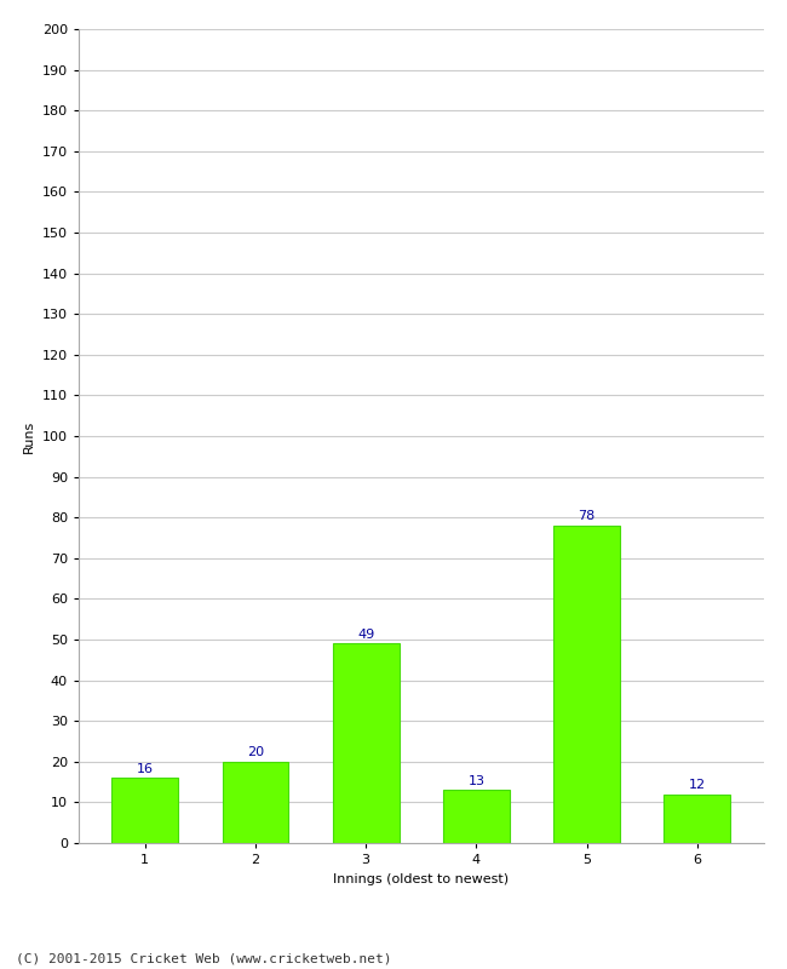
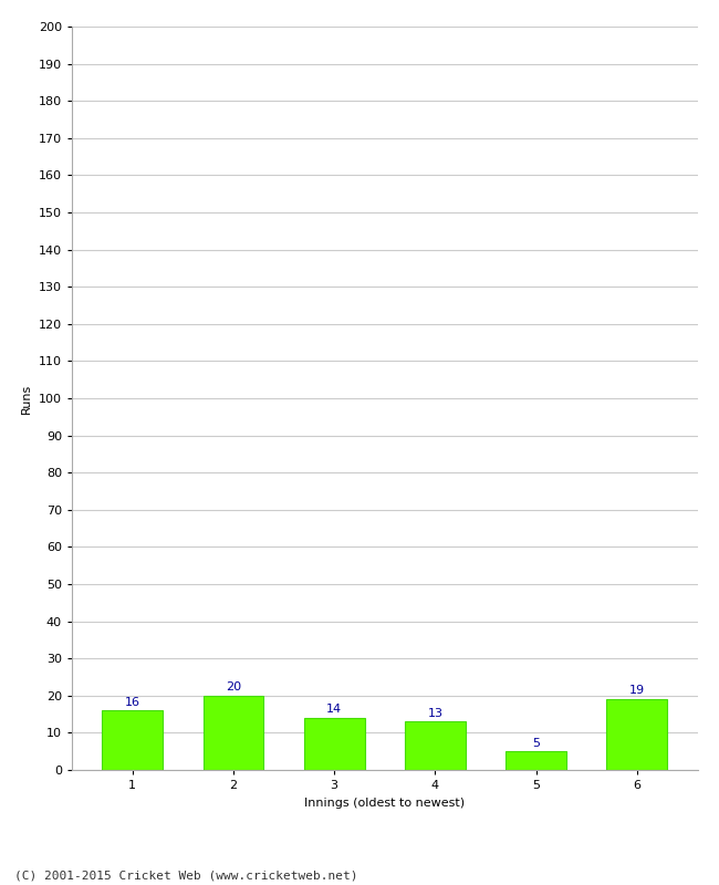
3: 49 -> 14
5: 78 -> 5
6: 12 -> 19
